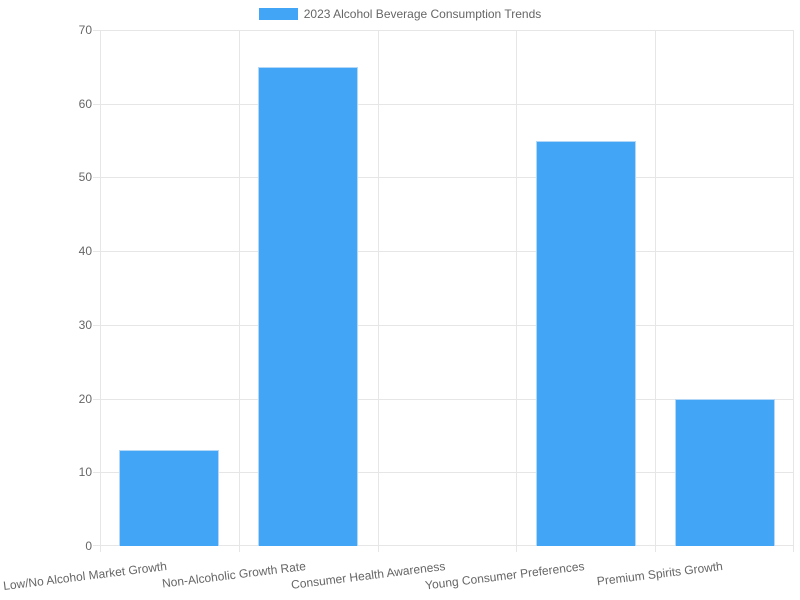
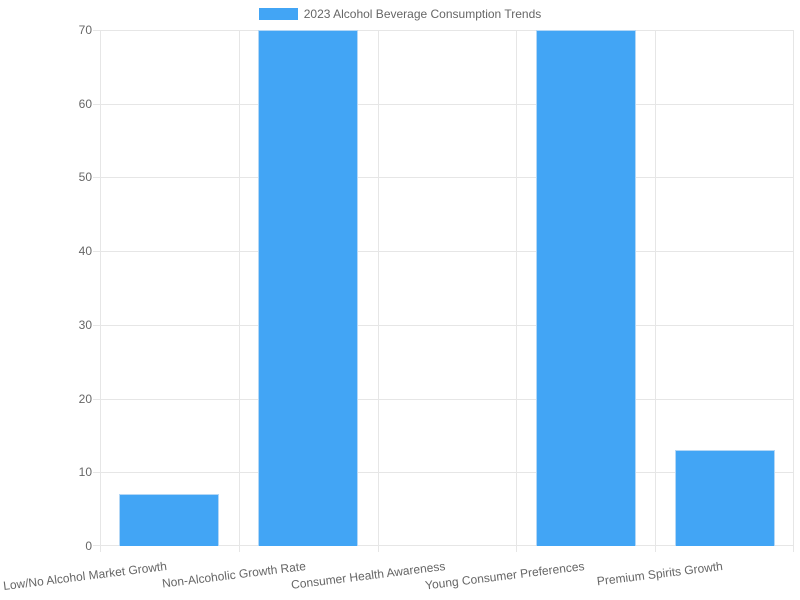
Low/No Alcohol Market Growth: 13 -> 7
Non-Alcoholic Growth Rate: 65 -> 70
Young Consumer Preferences: 55 -> 70
Premium Spirits Growth: 20 -> 13
